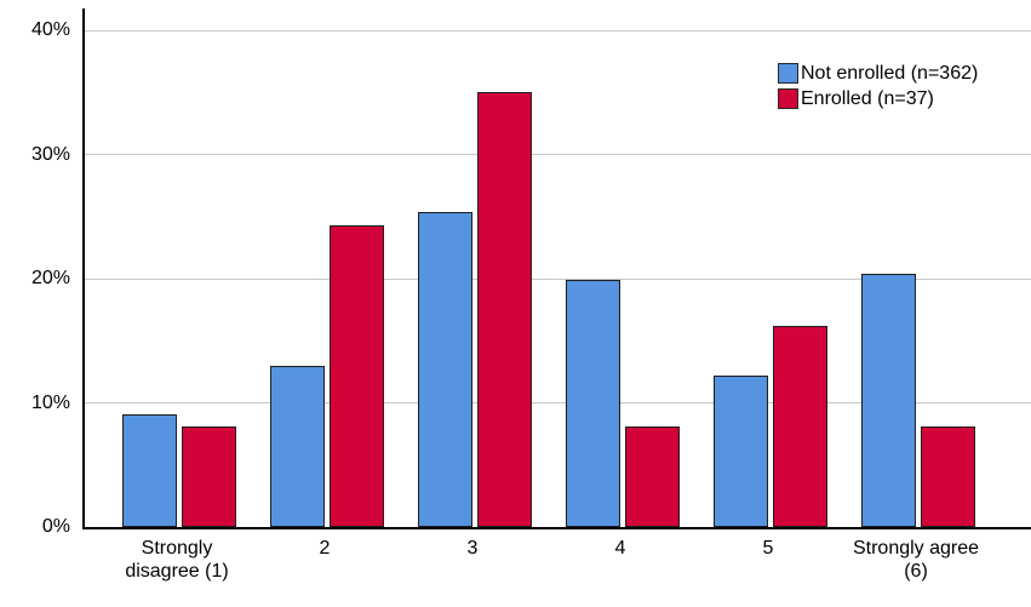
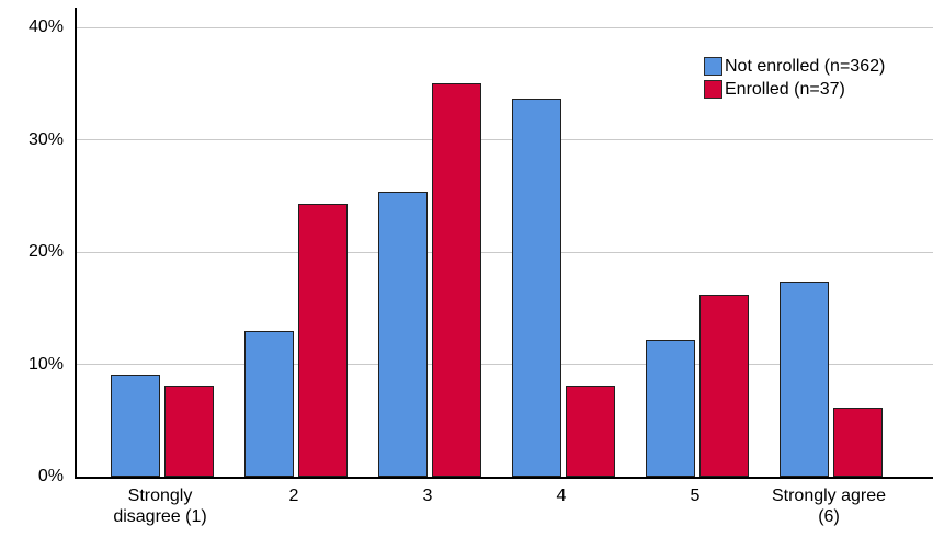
Not enrolled (n=362)/4: 19.9% -> 33.7%
Not enrolled (n=362)/Strongly agree (6): 20.4% -> 17.4%
Enrolled (n=37)/Strongly agree (6): 8.1% -> 6.2%
